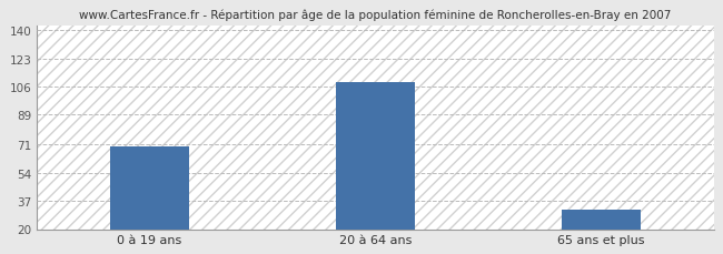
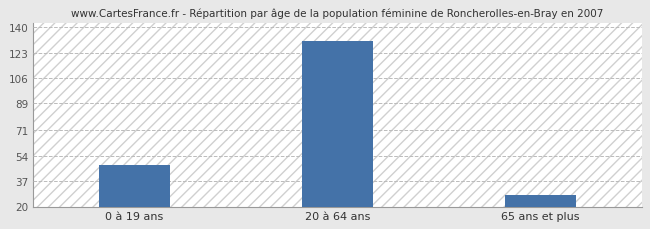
0 à 19 ans: 70 -> 48
20 à 64 ans: 109 -> 131
65 ans et plus: 32 -> 28
